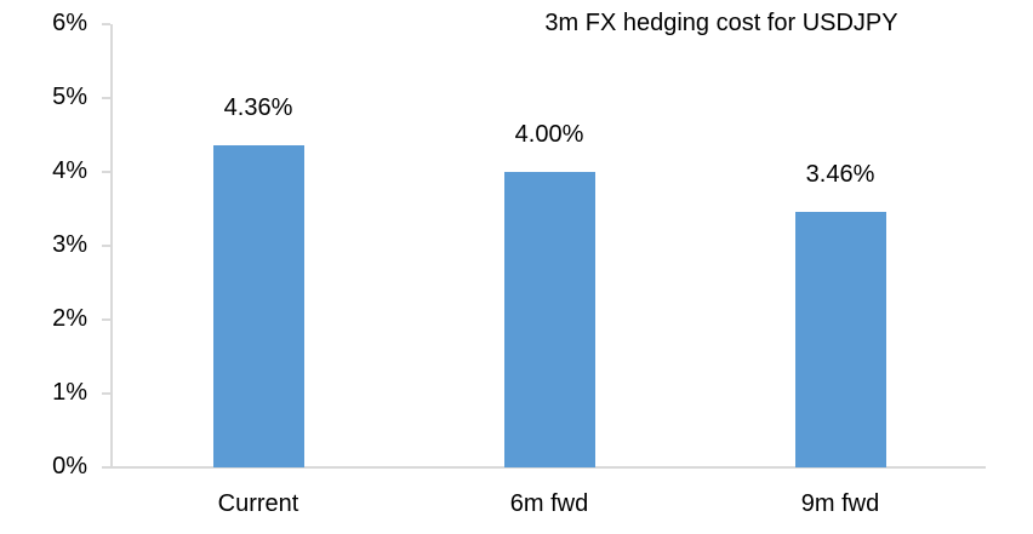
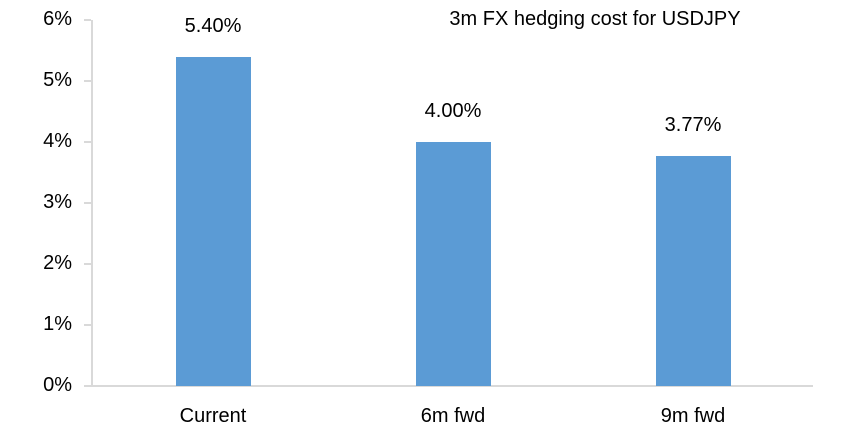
Current: 4.36% -> 5.40%
9m fwd: 3.46% -> 3.77%
